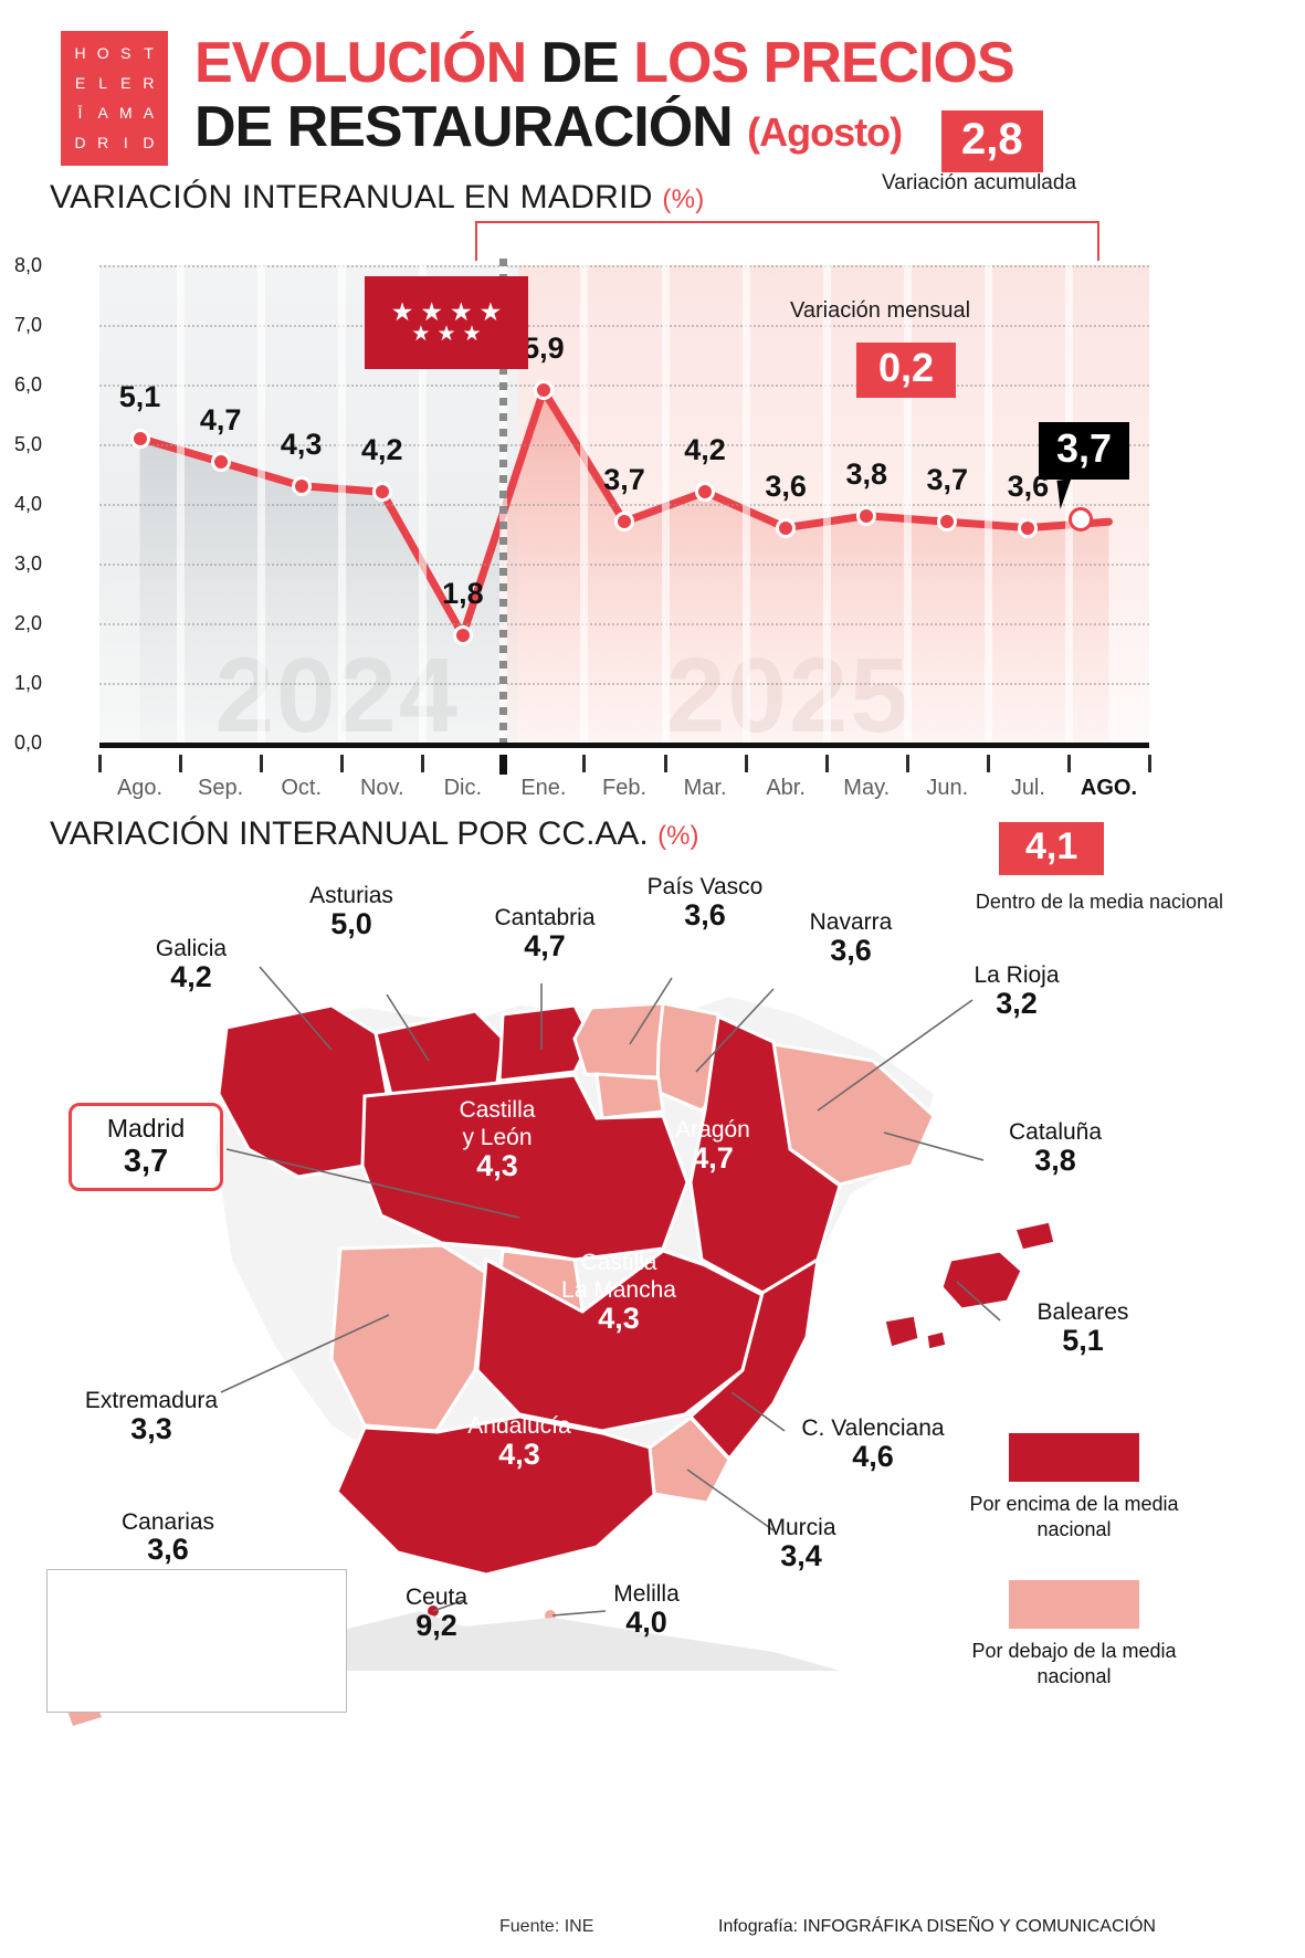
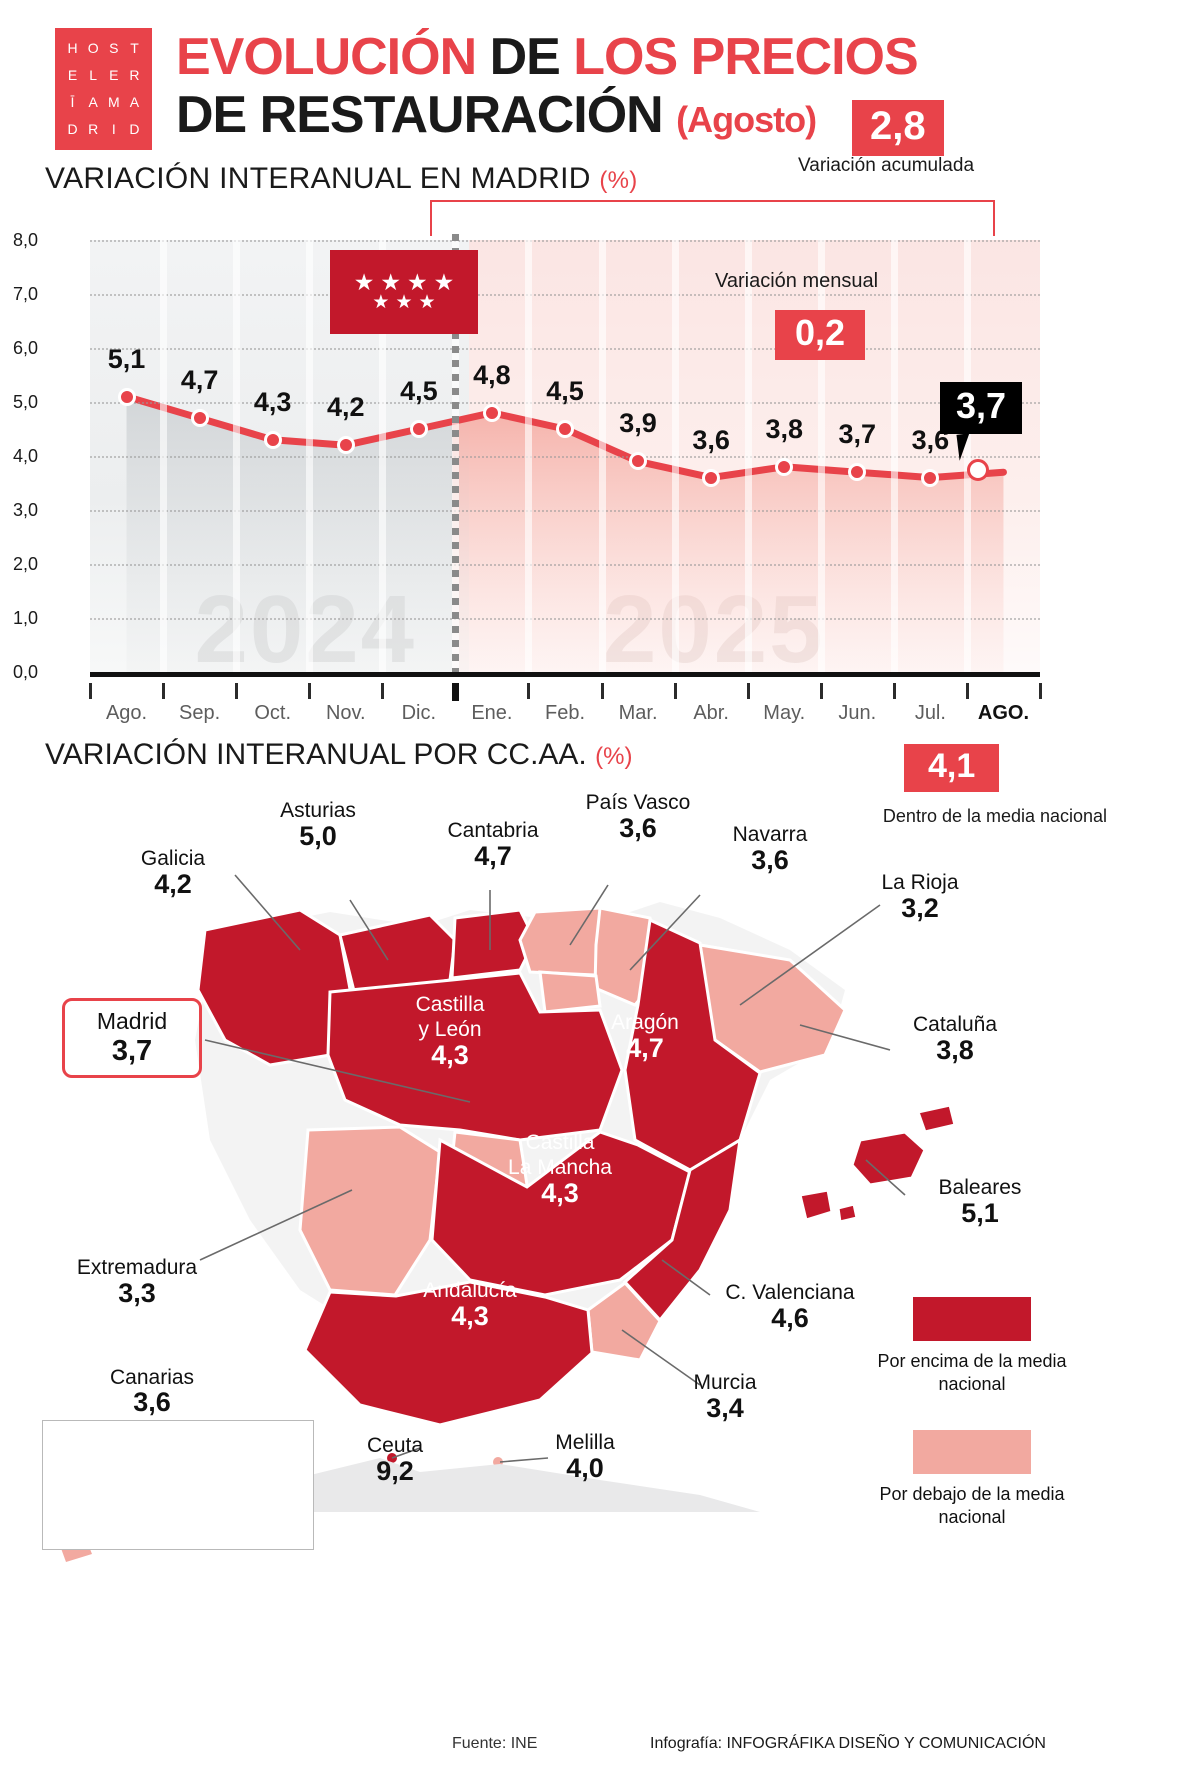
Dic.: 1,8 -> 4,5
Ene.: 5,9 -> 4,8
Feb.: 3,7 -> 4,5
Mar.: 4,2 -> 3,9
